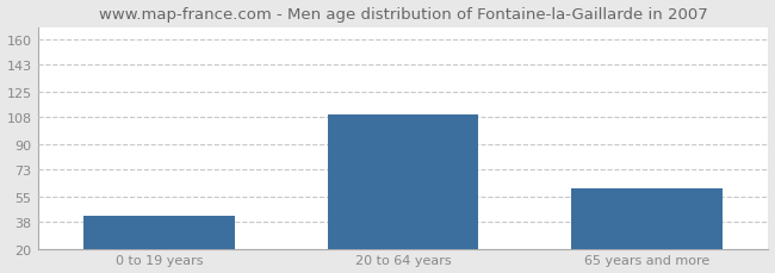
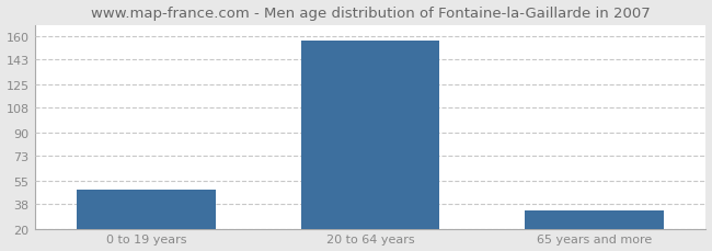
0 to 19 years: 42 -> 48
20 to 64 years: 110 -> 157
65 years and more: 60 -> 33
